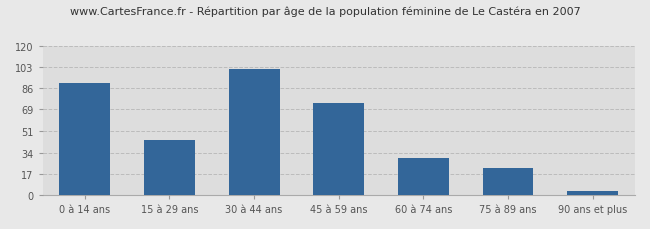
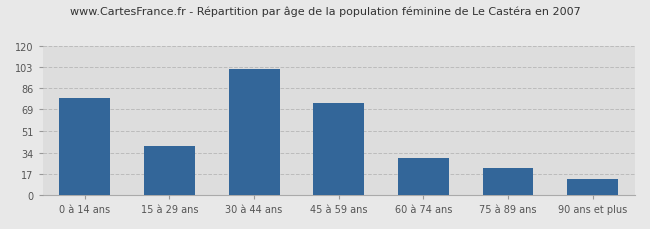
0 à 14 ans: 90 -> 78
15 à 29 ans: 44 -> 39
90 ans et plus: 3 -> 13
